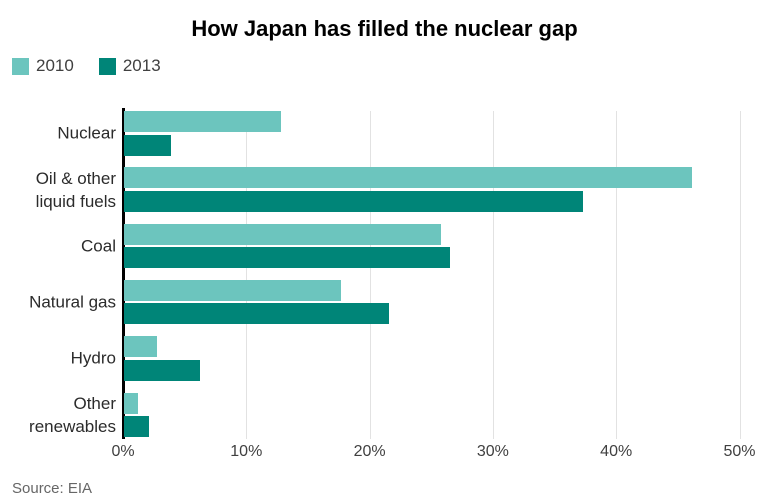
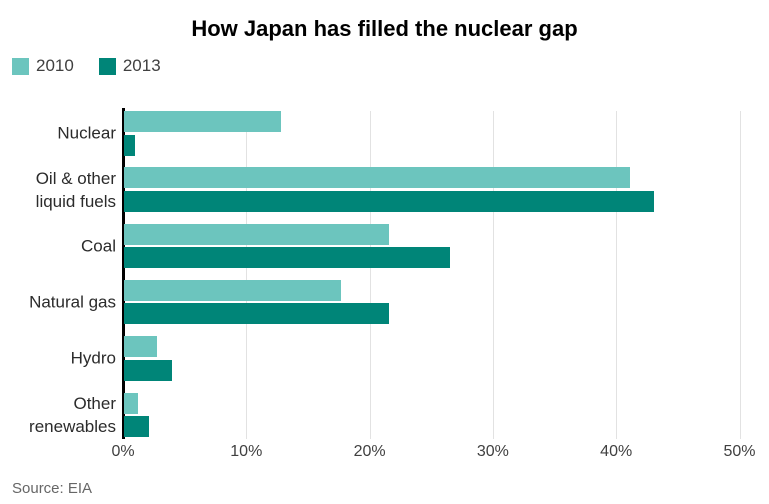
2013/Nuclear: 3.8% -> 0.9%
2010/Oil & other liquid fuels: 46.1% -> 41.0%
2013/Oil & other liquid fuels: 37.2% -> 43.0%
2010/Coal: 25.7% -> 21.5%
2013/Hydro: 6.2% -> 3.9%
